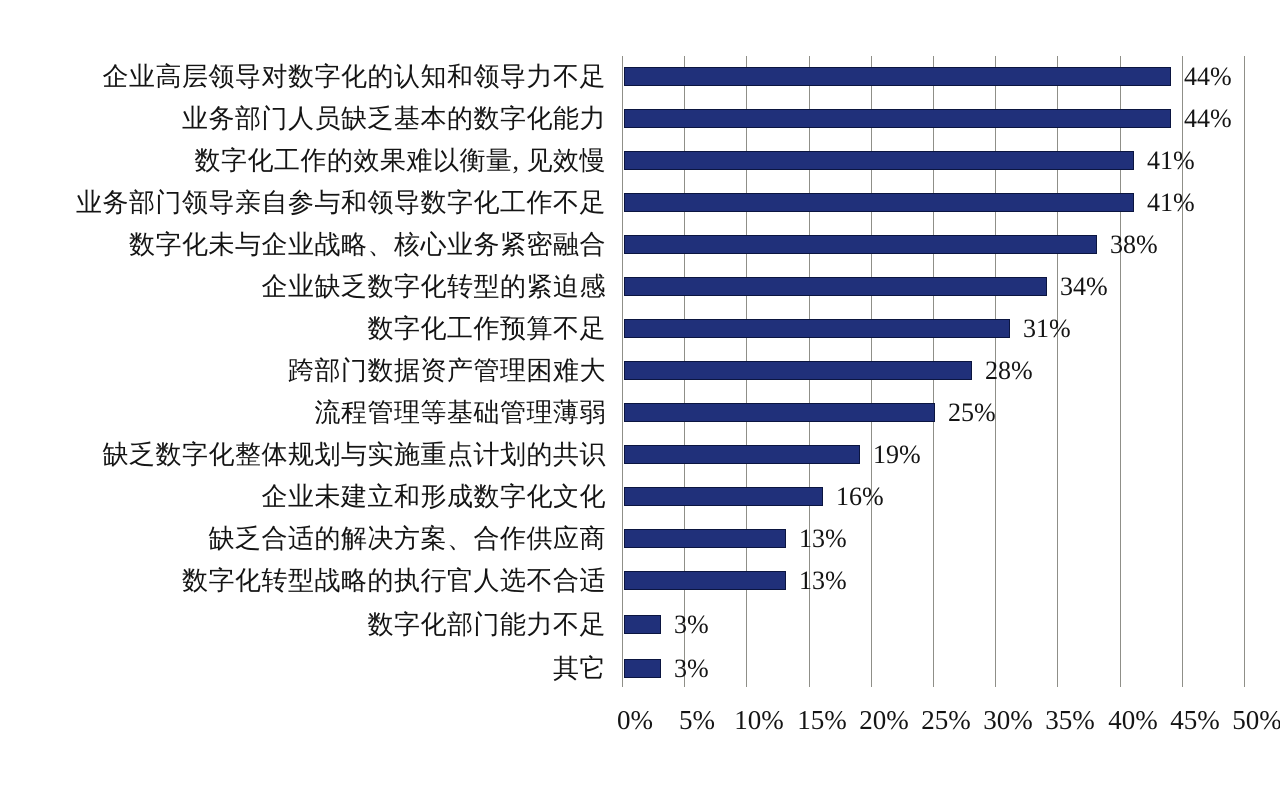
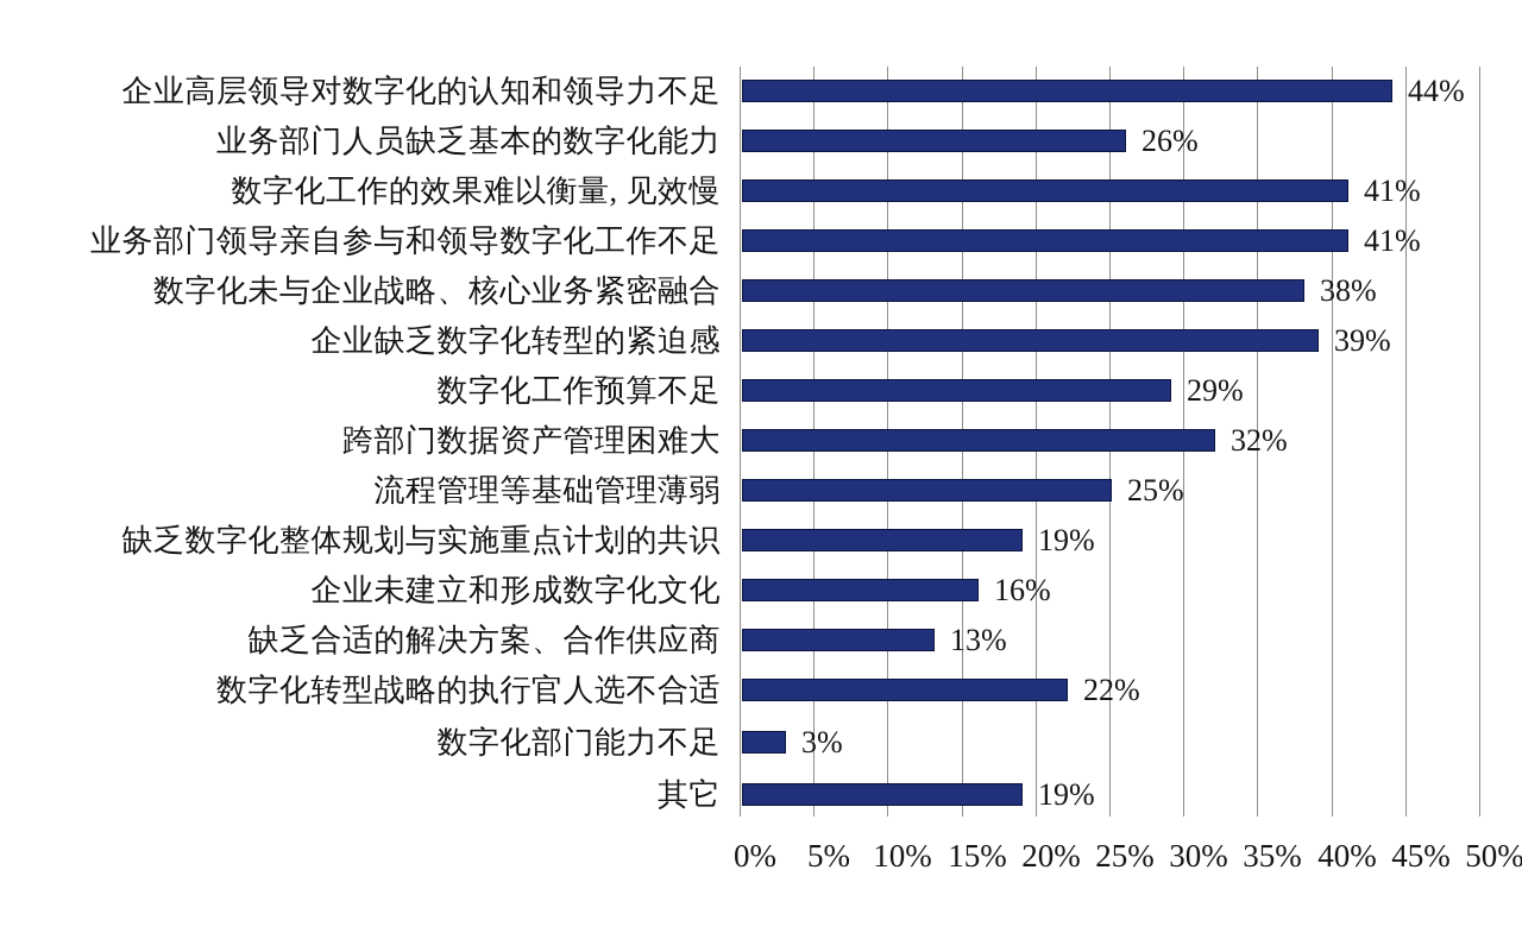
业务部门人员缺乏基本的数字化能力: 44% -> 26%
企业缺乏数字化转型的紧迫感: 34% -> 39%
数字化工作预算不足: 31% -> 29%
跨部门数据资产管理困难大: 28% -> 32%
数字化转型战略的执行官人选不合适: 13% -> 22%
其它: 3% -> 19%
